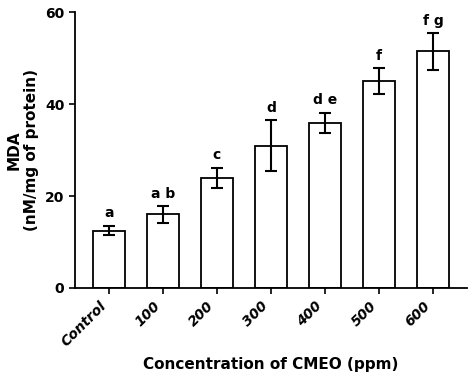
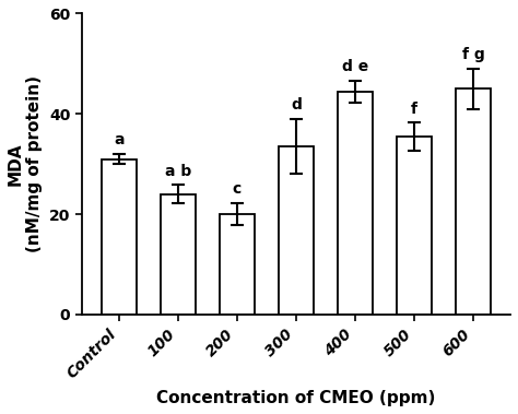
Control: 12.5 -> 31.0
100: 16.0 -> 24.0
200: 24.0 -> 20.0
300: 31.0 -> 33.5
400: 36.0 -> 44.5
500: 45.0 -> 35.5
600: 51.5 -> 45.0
